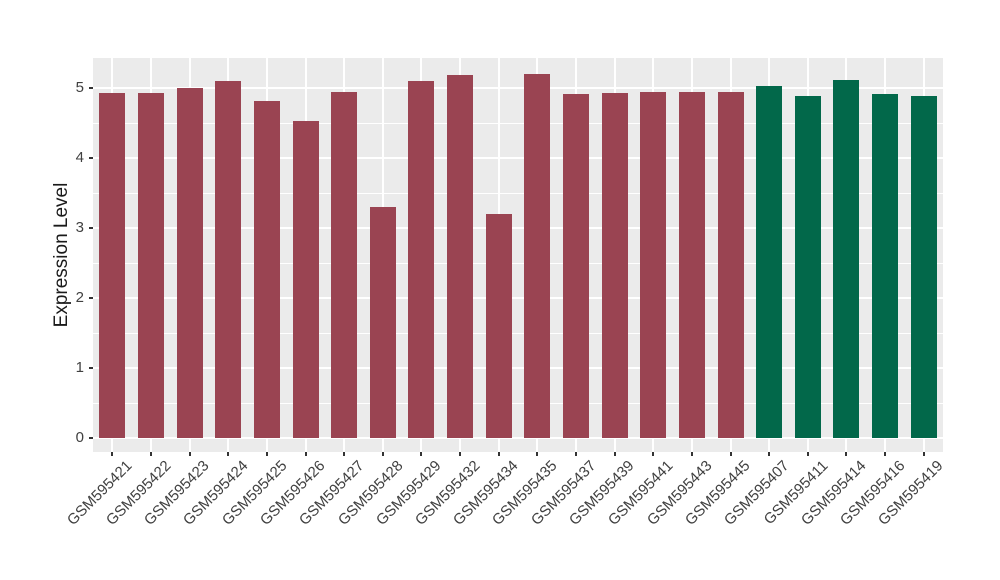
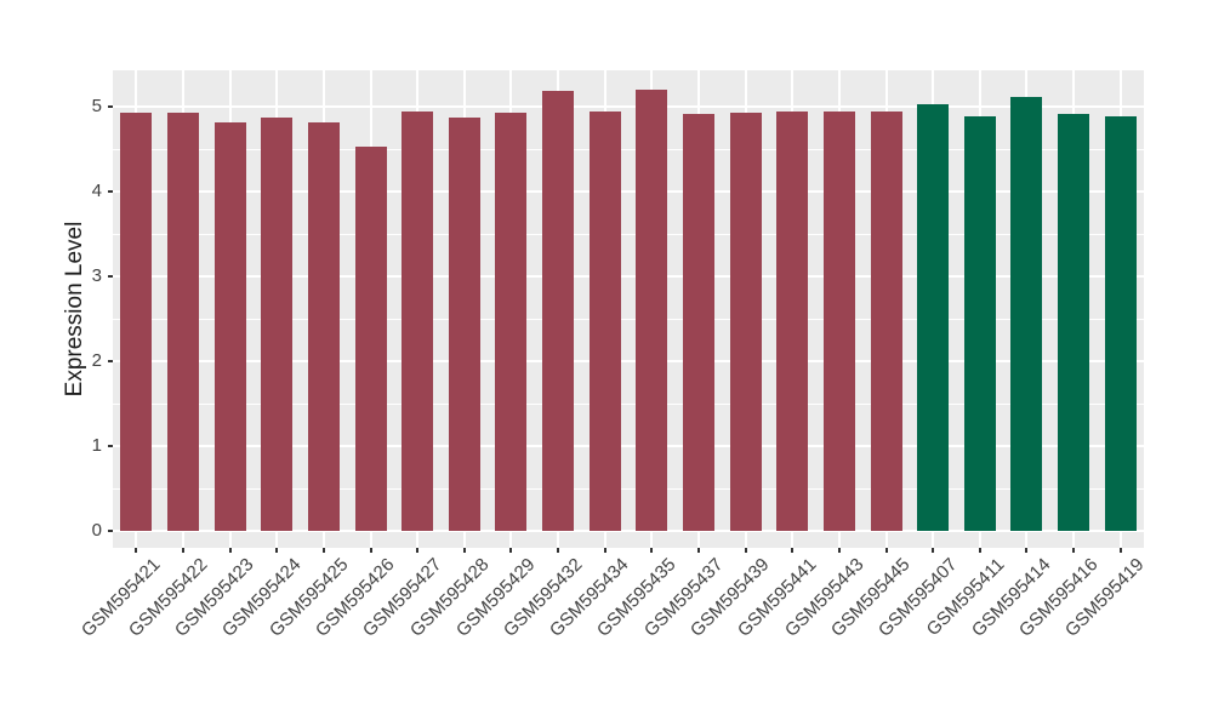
GSM595423: 5.0 -> 4.8
GSM595424: 5.1 -> 4.9
GSM595428: 3.3 -> 4.9
GSM595429: 5.1 -> 4.9
GSM595434: 3.2 -> 4.9
